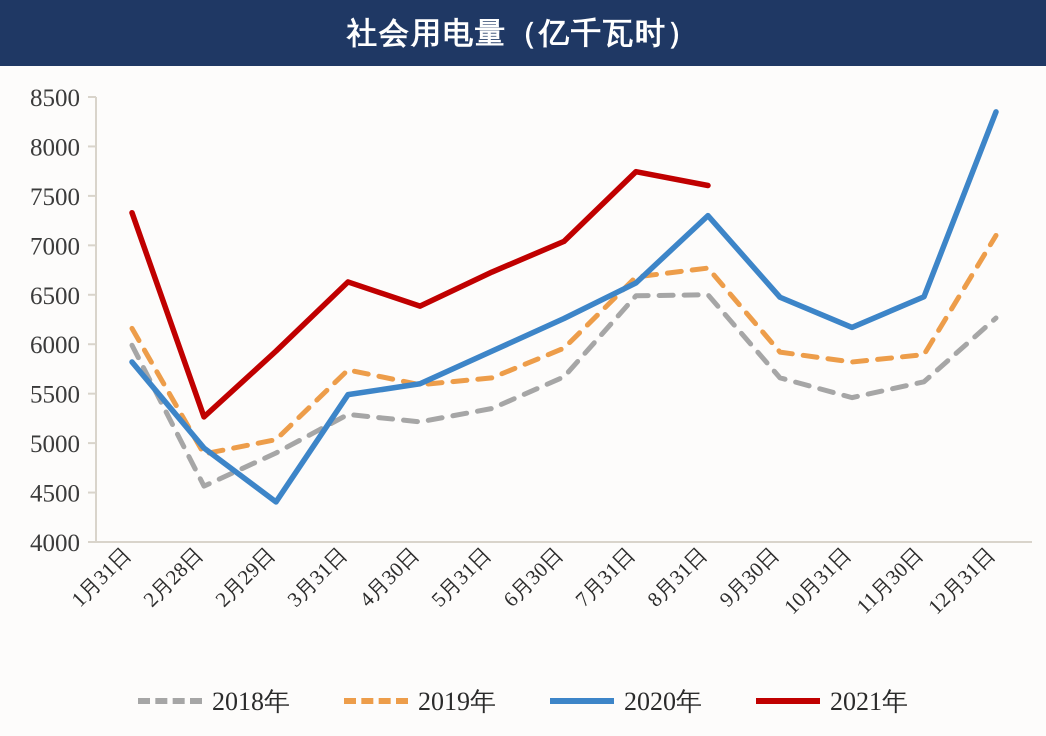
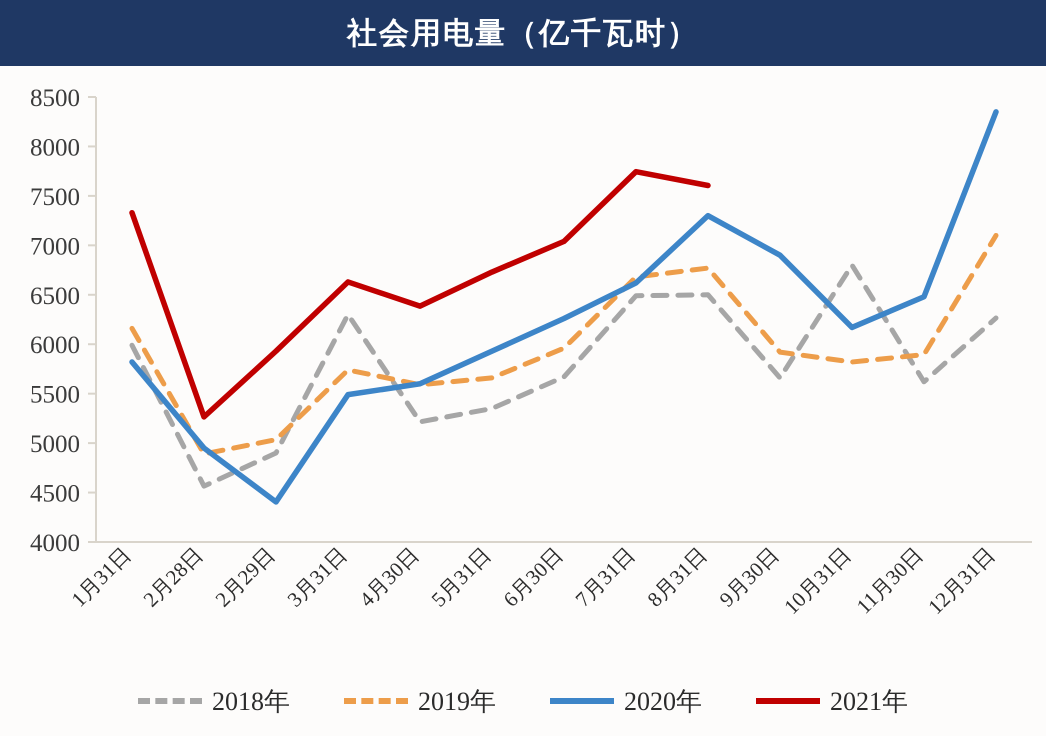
2018年/3月31日: 5300 -> 6300
2020年/9月30日: 6500 -> 6900
2018年/10月31日: 5500 -> 6800
